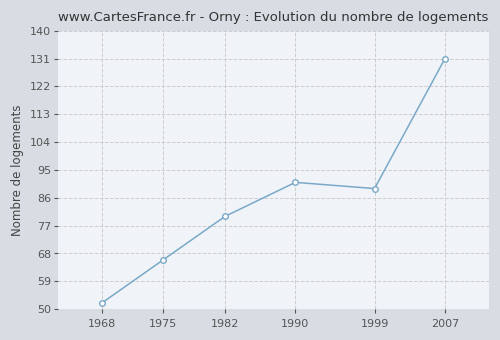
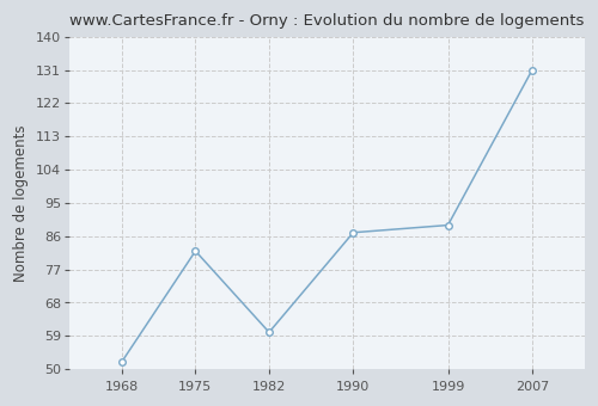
1975: 66 -> 82
1982: 80 -> 60
1990: 91 -> 87
